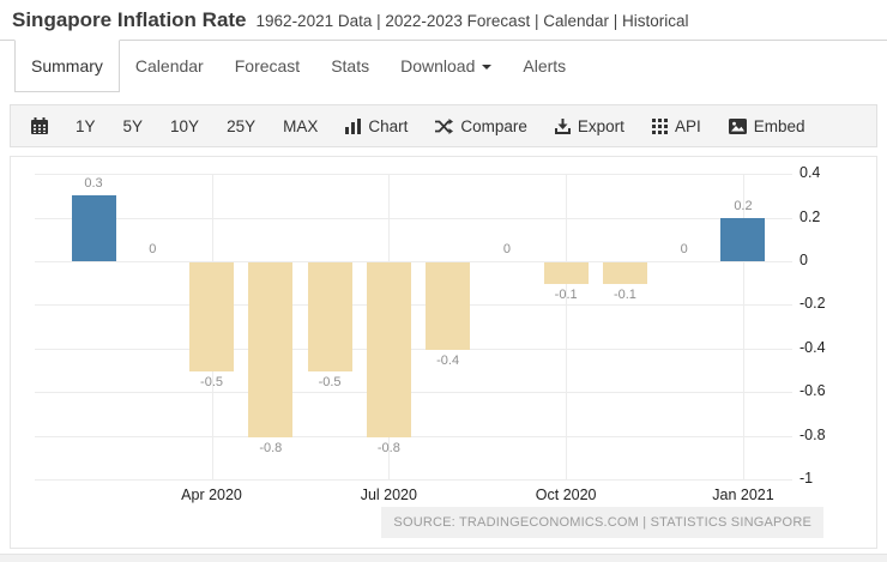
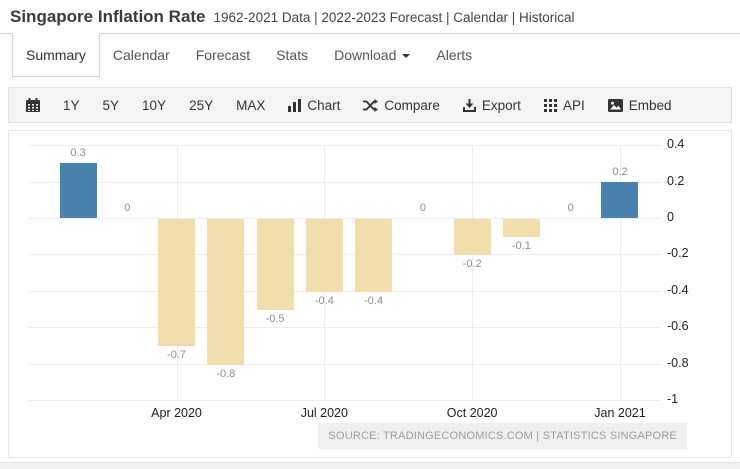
Apr 2020: -0.5 -> -0.7
Jul 2020: -0.8 -> -0.4
Oct 2020: -0.1 -> -0.2
